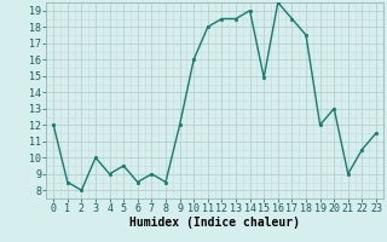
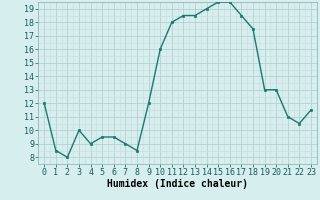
6: 8.5 -> 9.5
15: 14.9 -> 19.5
19: 12.0 -> 13.0
21: 9.0 -> 11.0
